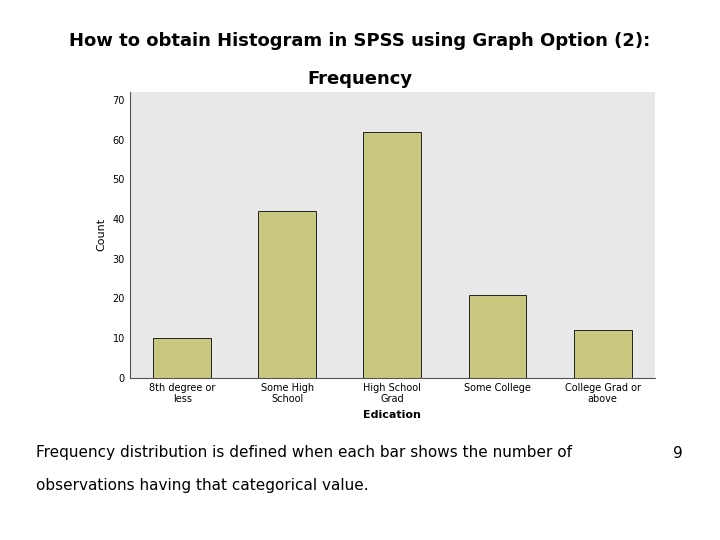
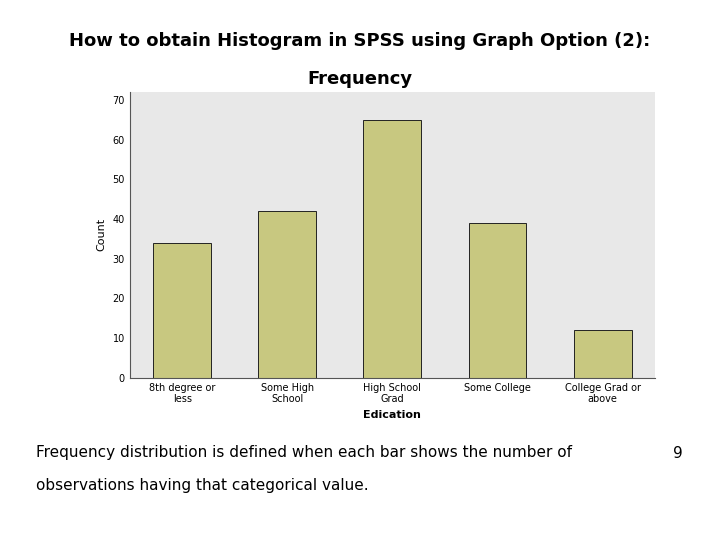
8th degree or less: 10 -> 34
High School Grad: 62 -> 65
Some College: 21 -> 39
